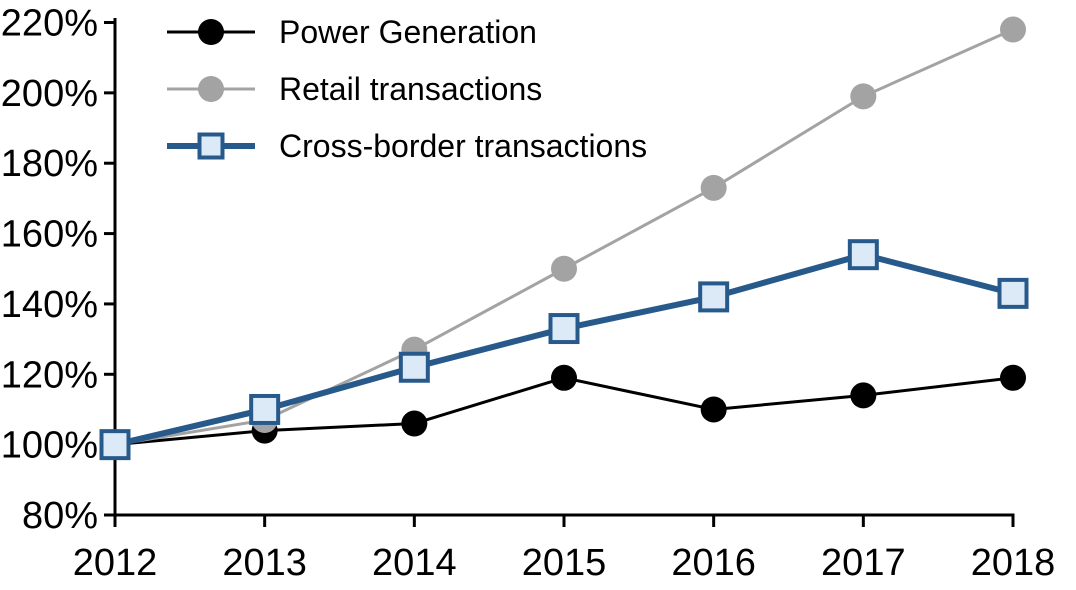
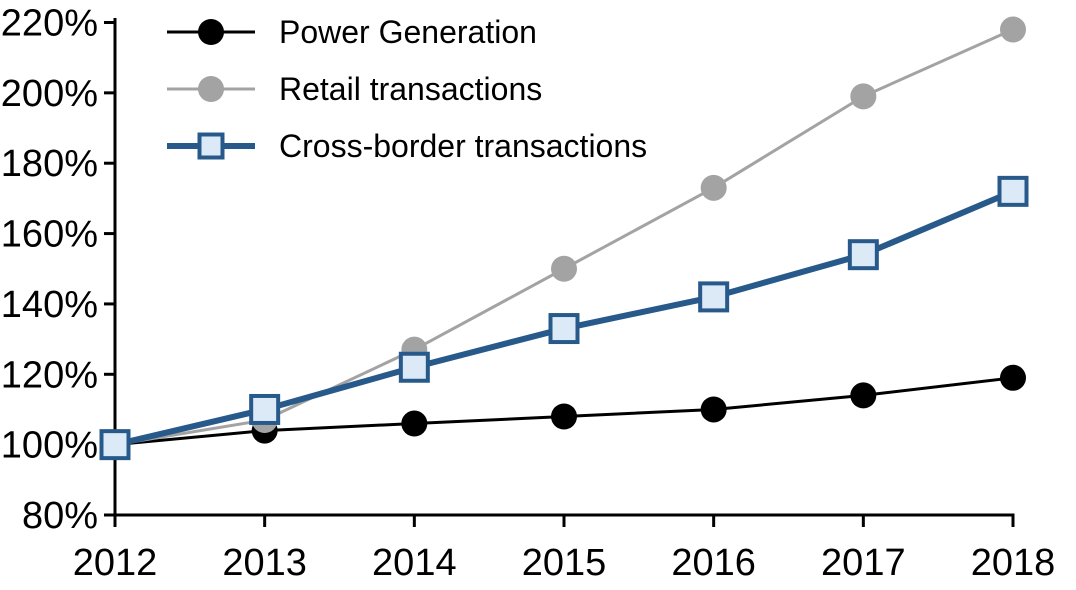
Power Generation/2015: 119% -> 108%
Cross-border transactions/2018: 143% -> 172%
